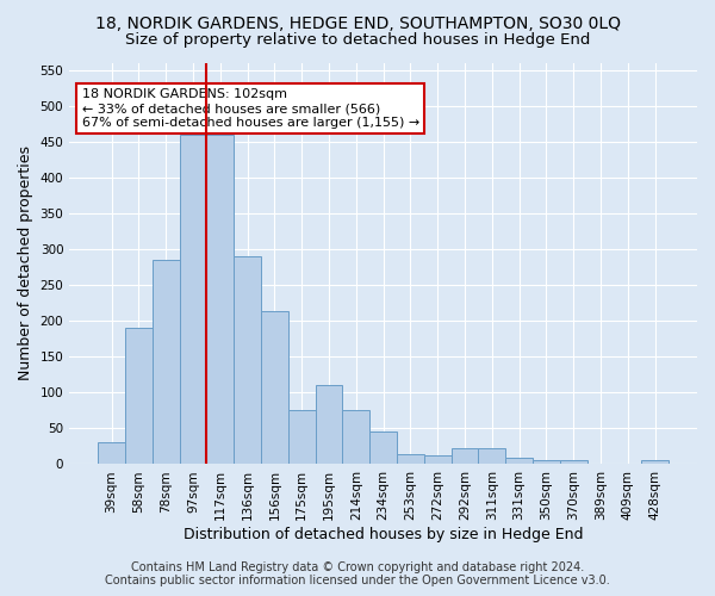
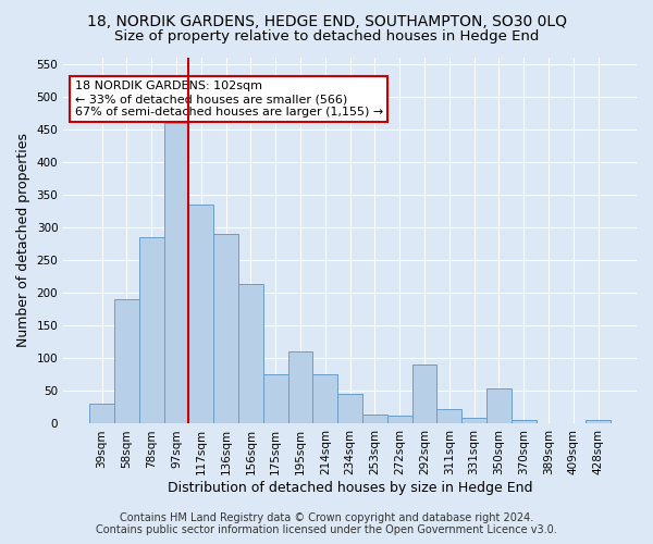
117sqm: 460 -> 334
292sqm: 22 -> 90
350sqm: 5 -> 54
